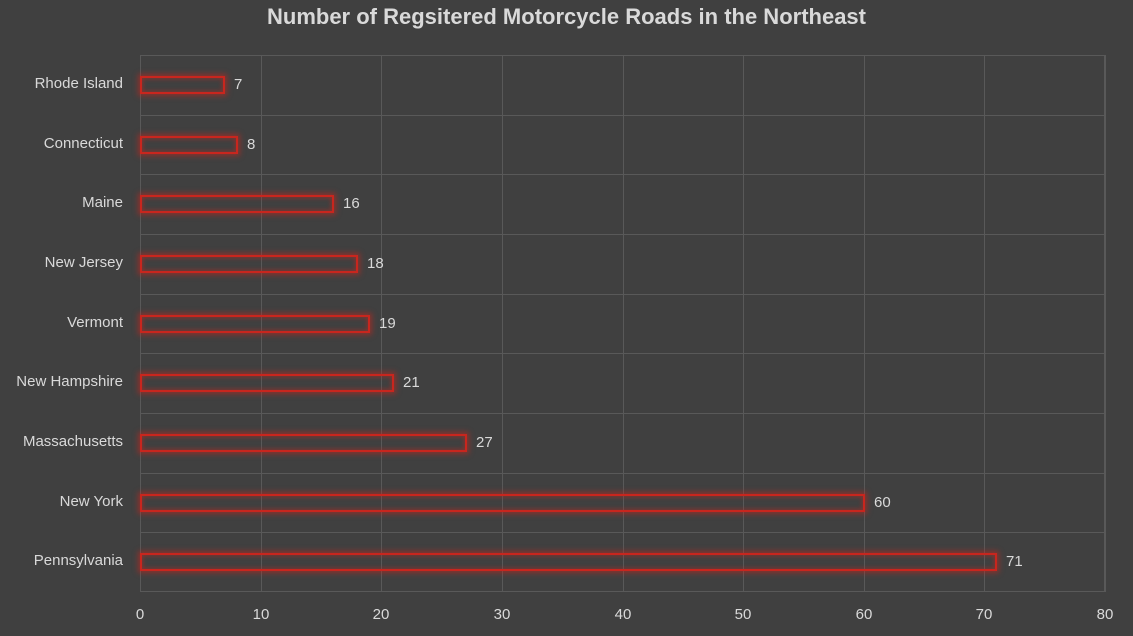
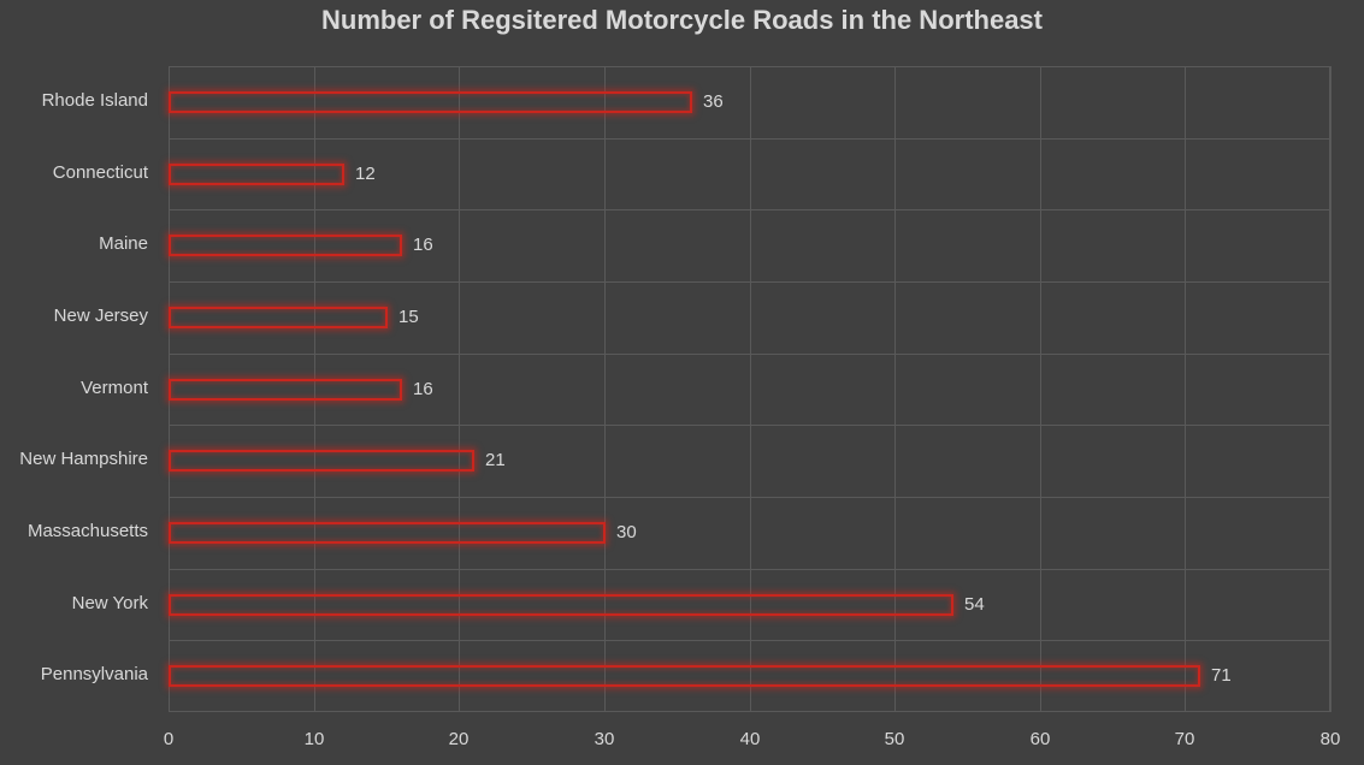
Rhode Island: 7 -> 36
Connecticut: 8 -> 12
New Jersey: 18 -> 15
Vermont: 19 -> 16
Massachusetts: 27 -> 30
New York: 60 -> 54
